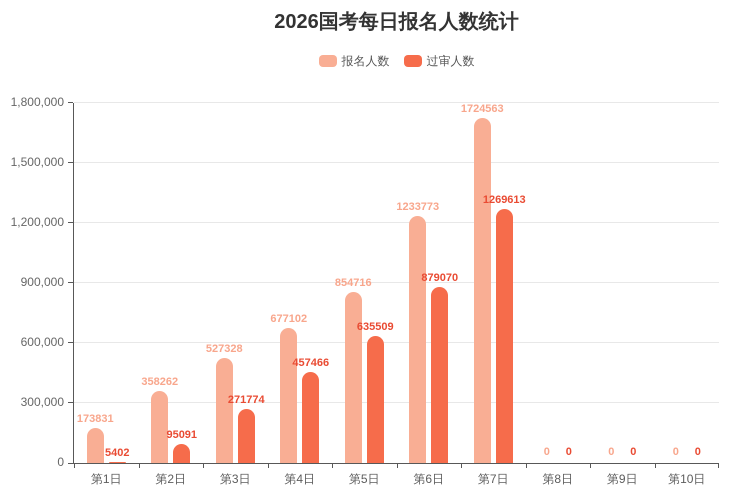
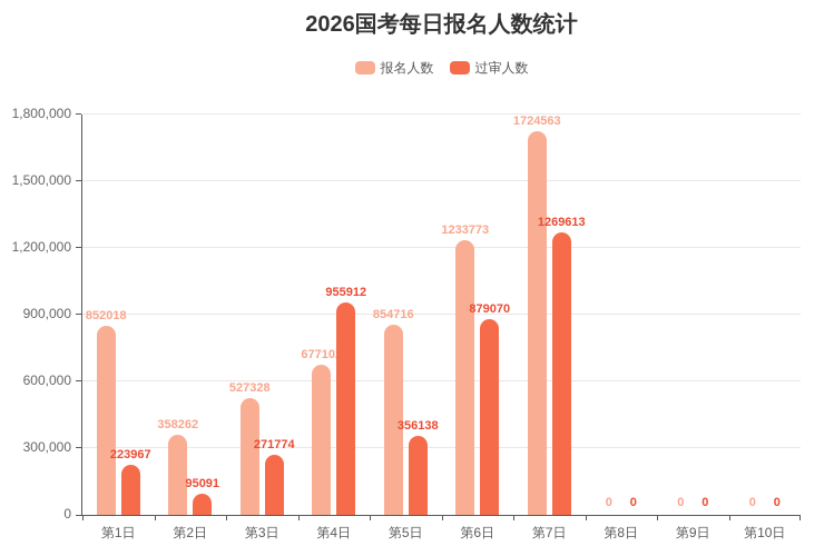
报名人数/第1日: 173831 -> 852018
过审人数/第1日: 5402 -> 223967
过审人数/第4日: 457466 -> 955912
过审人数/第5日: 635509 -> 356138
